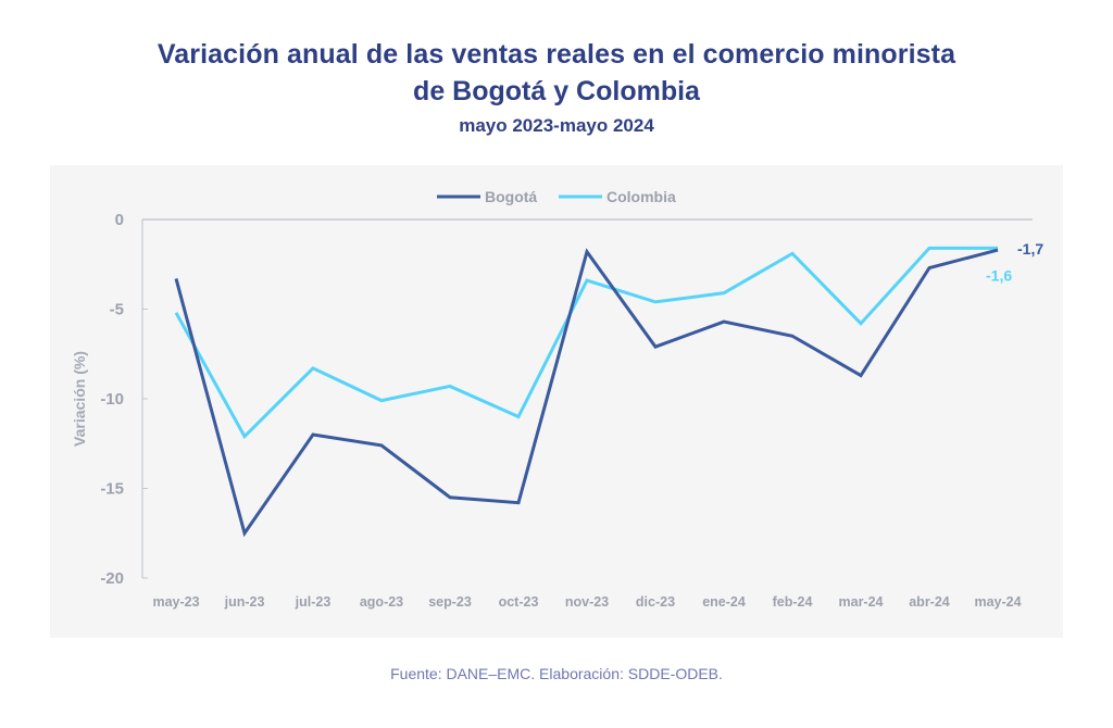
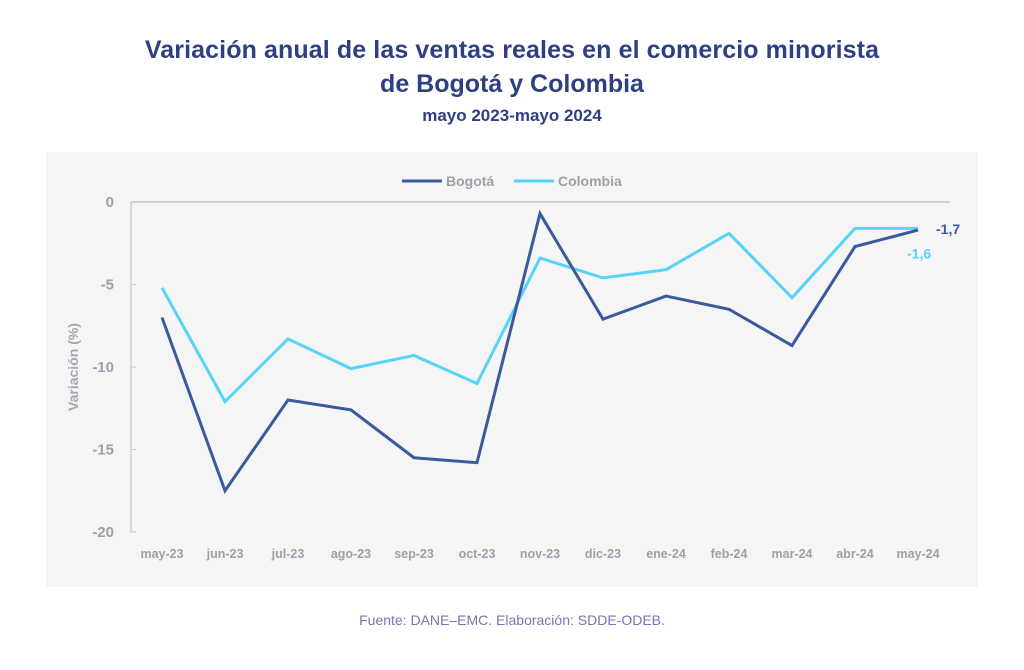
Bogotá/may-23: -3.3 -> -7.0
Bogotá/nov-23: -1.8 -> -0.7
